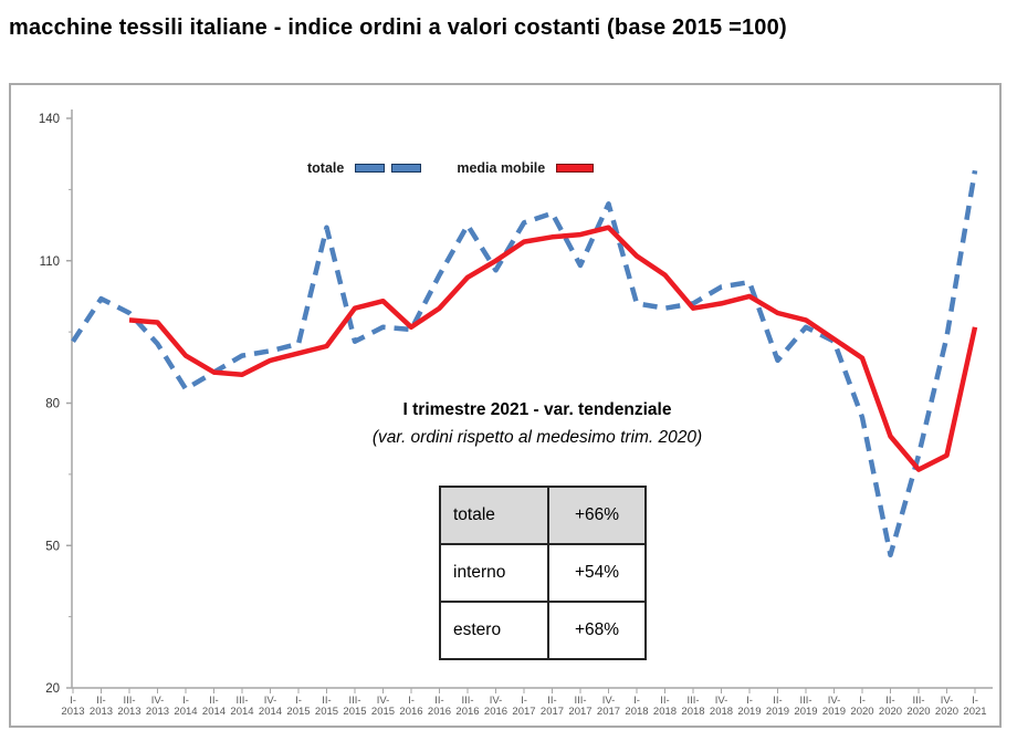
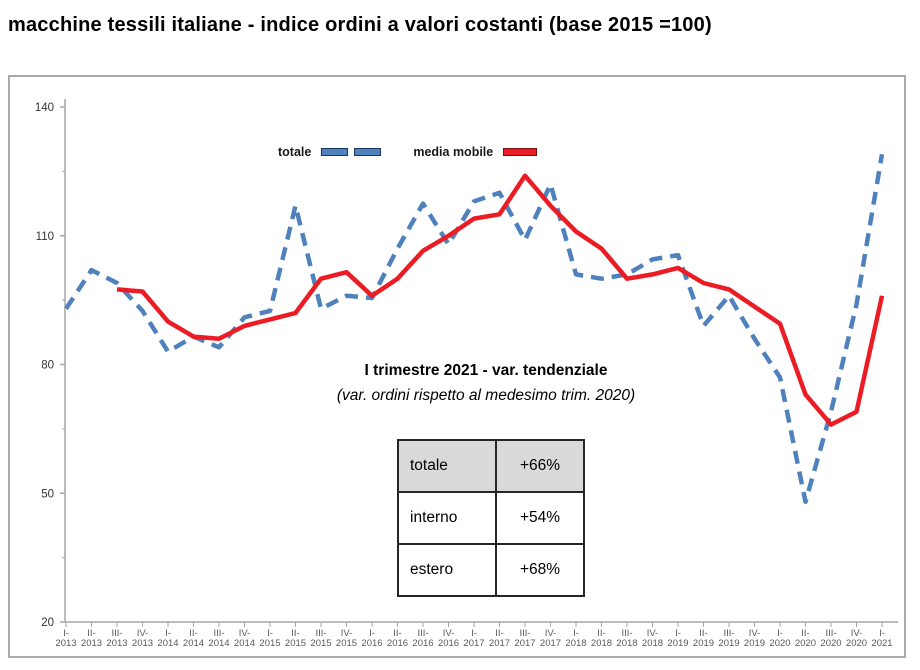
totale/III-2014: 90 -> 84
media mobile/III-2017: 116 -> 124
totale/IV-2019: 93 -> 86
